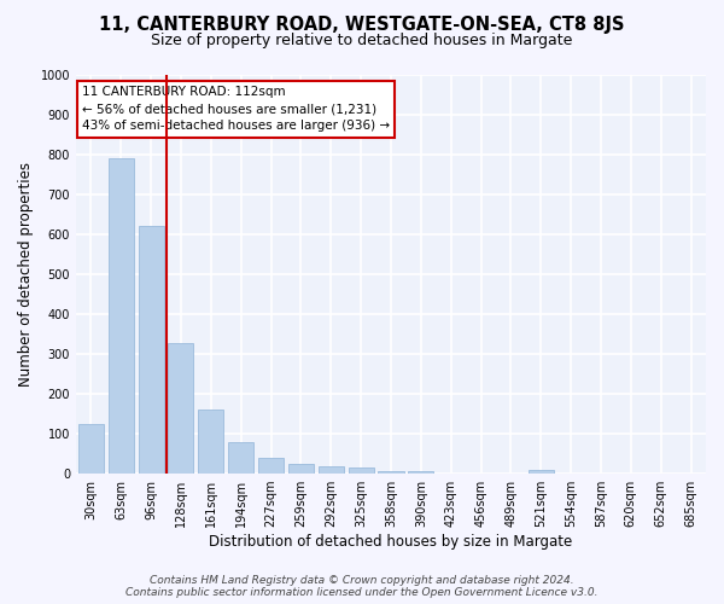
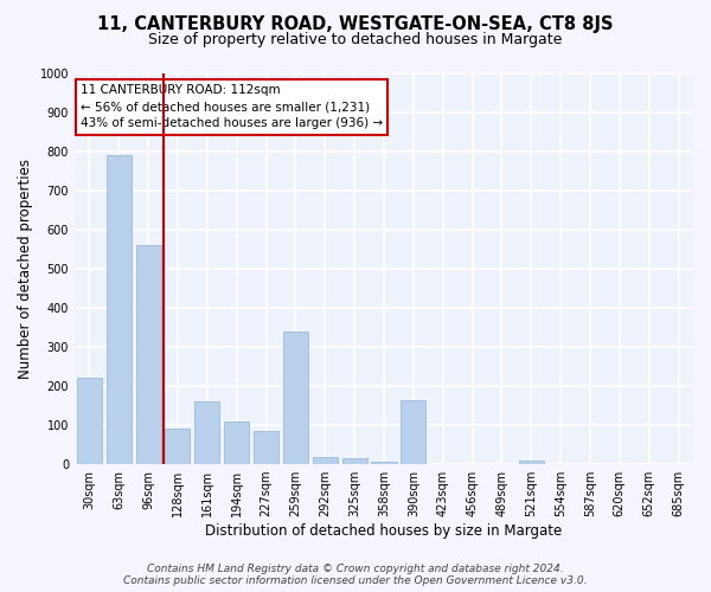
30sqm: 125 -> 220
96sqm: 620 -> 560
128sqm: 328 -> 90
194sqm: 78 -> 110
227sqm: 40 -> 85
259sqm: 25 -> 340
390sqm: 7 -> 165
